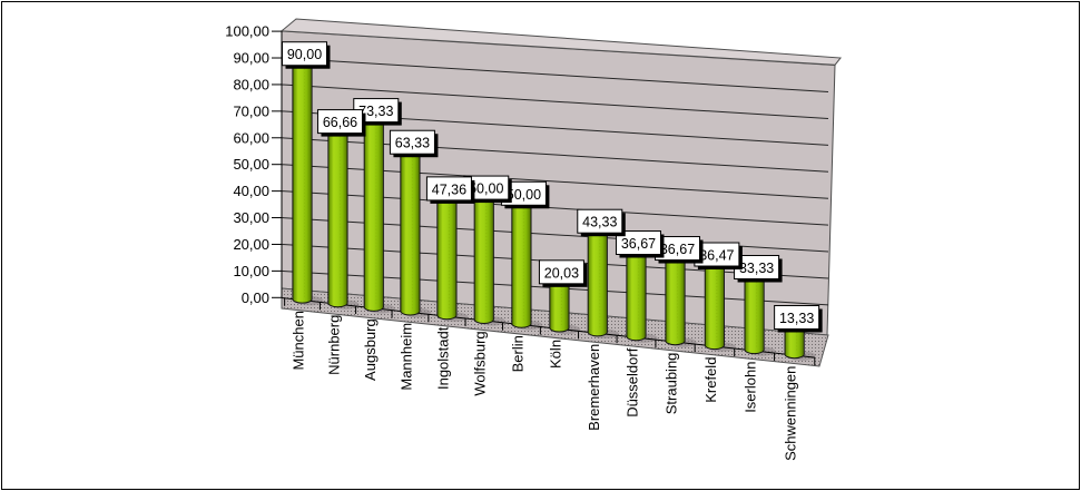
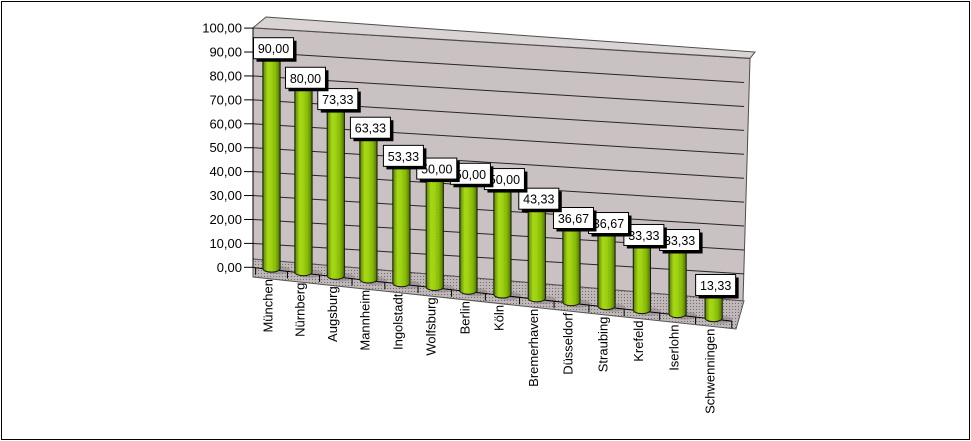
Nürnberg: 66,66 -> 80,00
Ingolstadt: 47,36 -> 53,33
Köln: 20,03 -> 50,00
Krefeld: 36,47 -> 33,33
